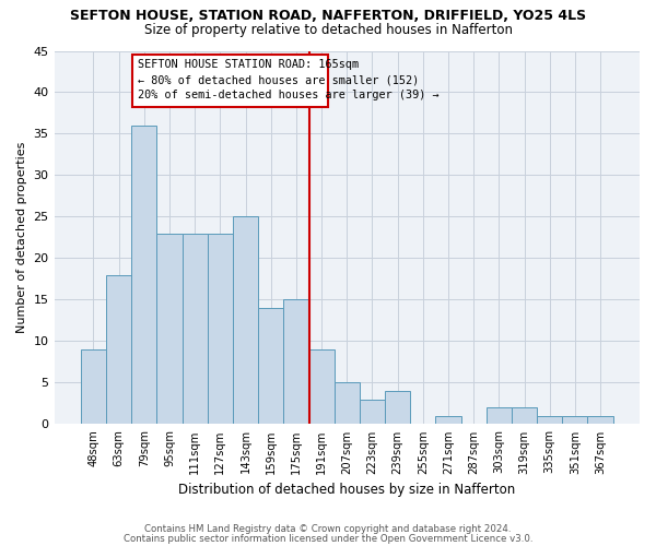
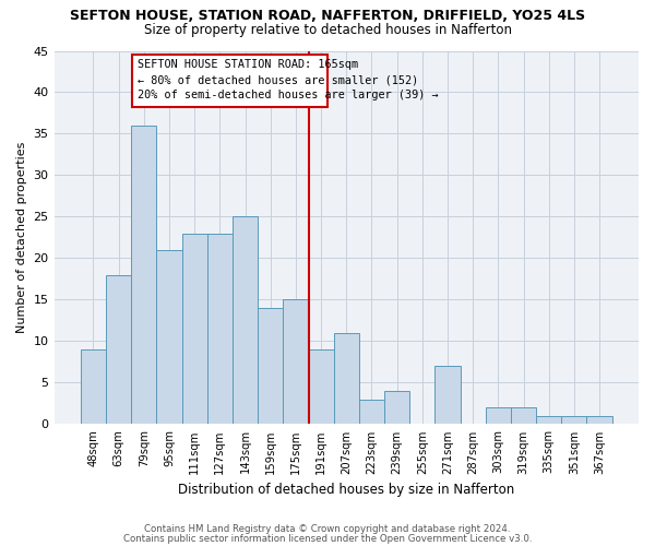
95sqm: 23 -> 21
207sqm: 5 -> 11
271sqm: 1 -> 7
